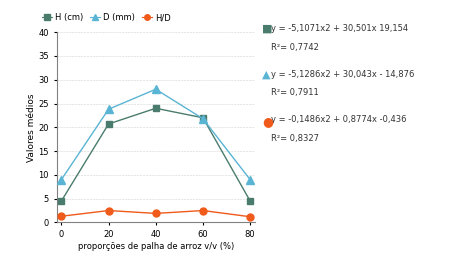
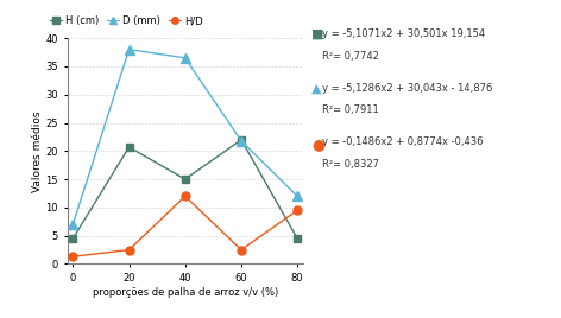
D (mm)/0: 9.0 -> 7.0
D (mm)/20: 23.8 -> 38.0
H (cm)/40: 24.0 -> 15.0
D (mm)/40: 28.0 -> 36.5
H/D/40: 1.9 -> 12.0
D (mm)/80: 9.0 -> 12.0
H/D/80: 1.2 -> 9.5
